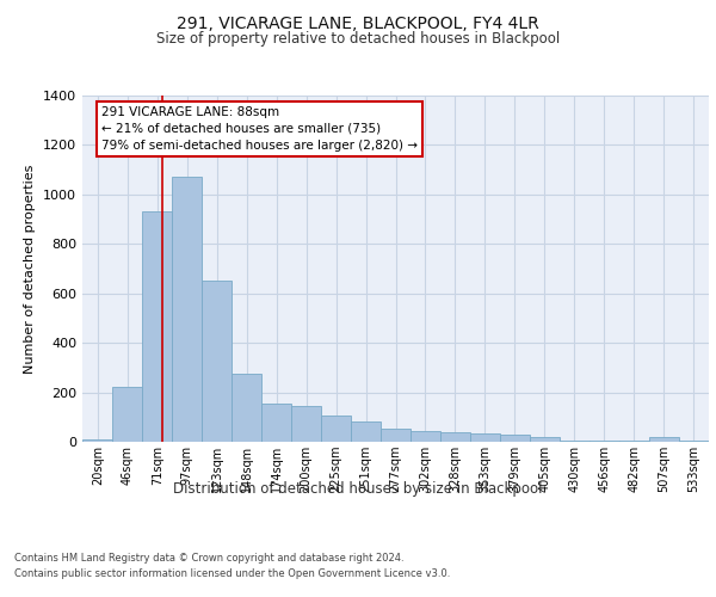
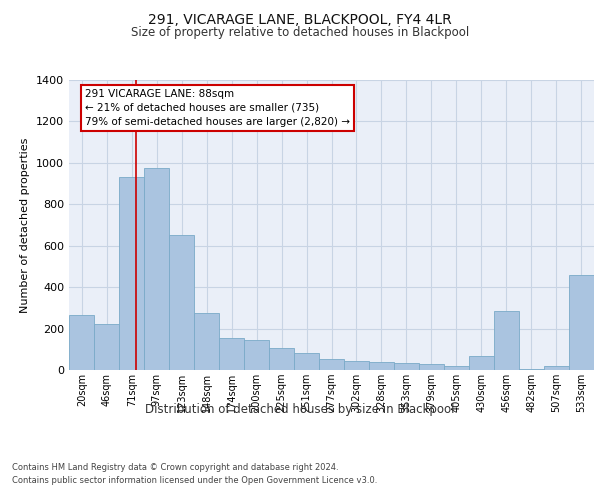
20sqm: 12 -> 265
97sqm: 1070 -> 975
430sqm: 5 -> 70
456sqm: 5 -> 285
533sqm: 3 -> 460
